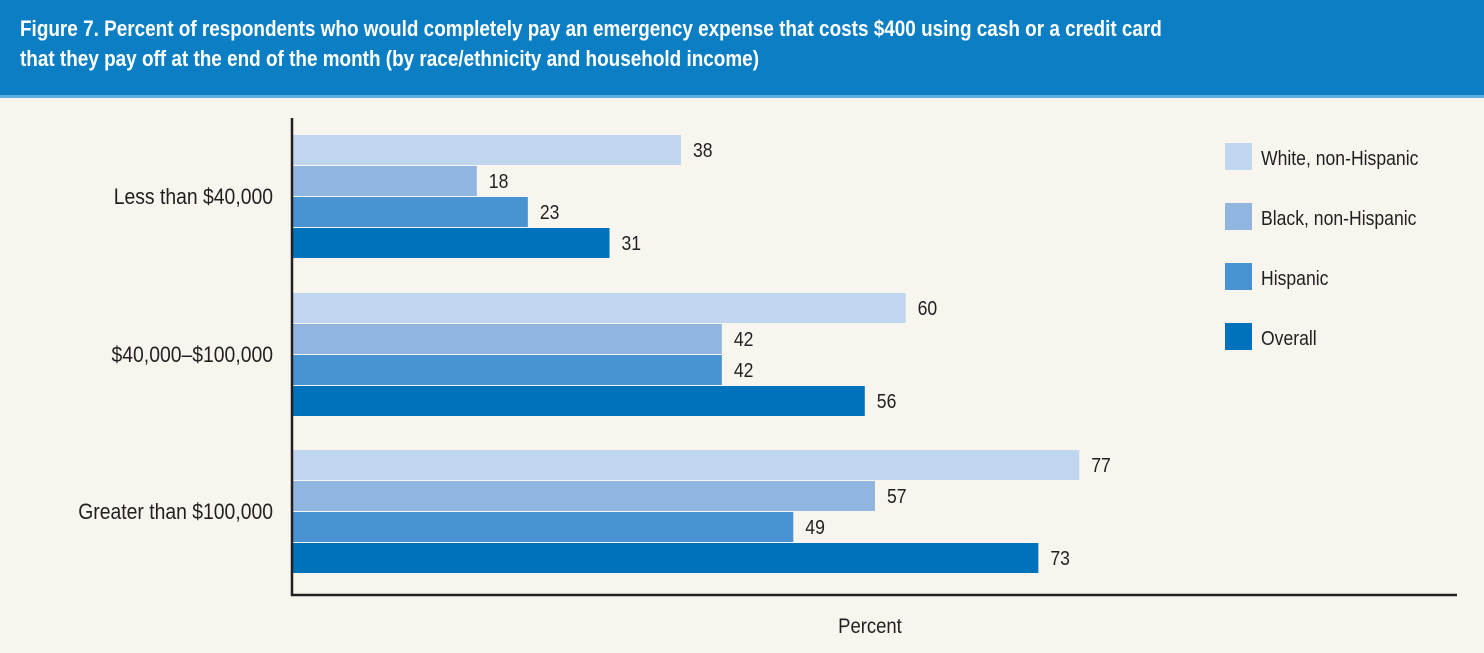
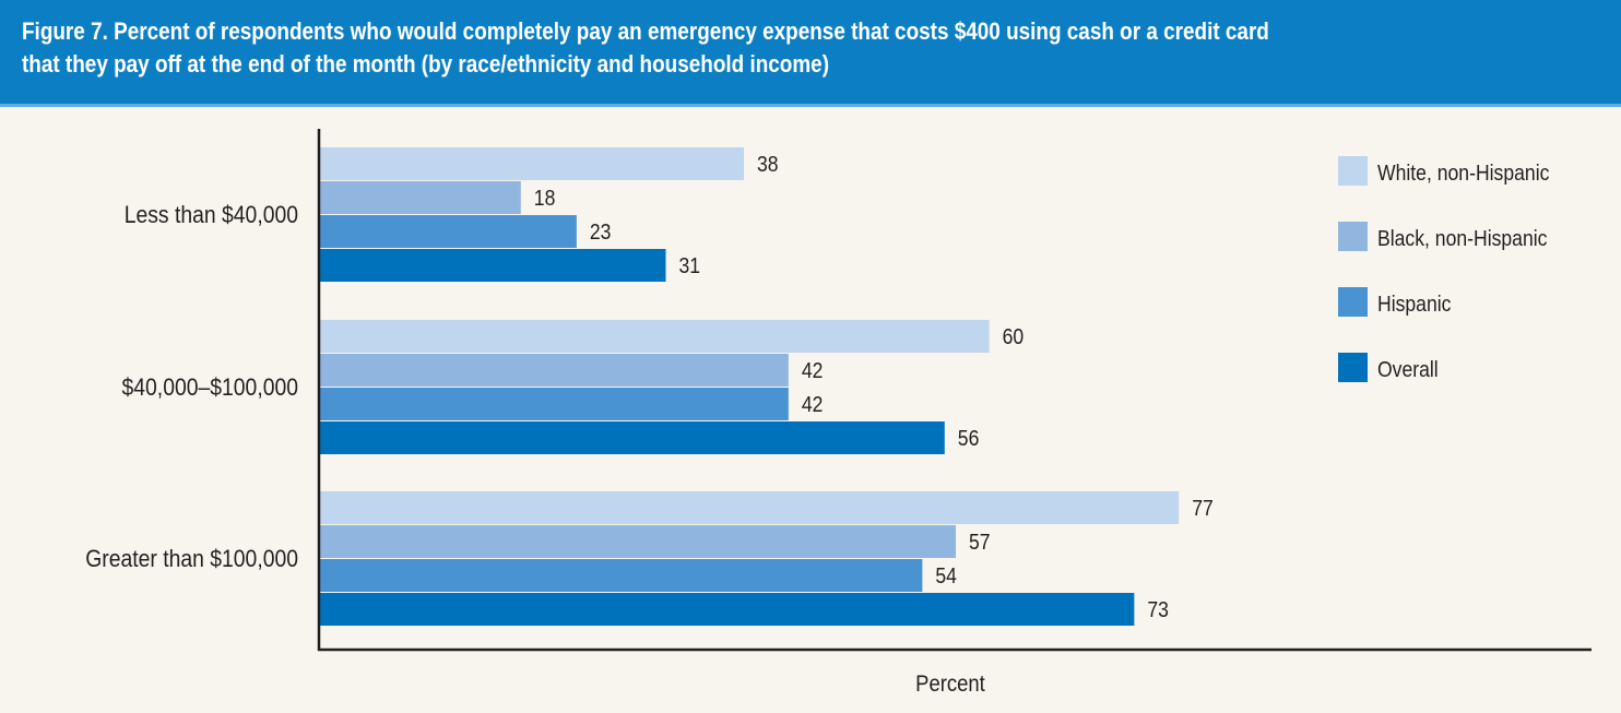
Hispanic/Greater than $100,000: 49 -> 54
